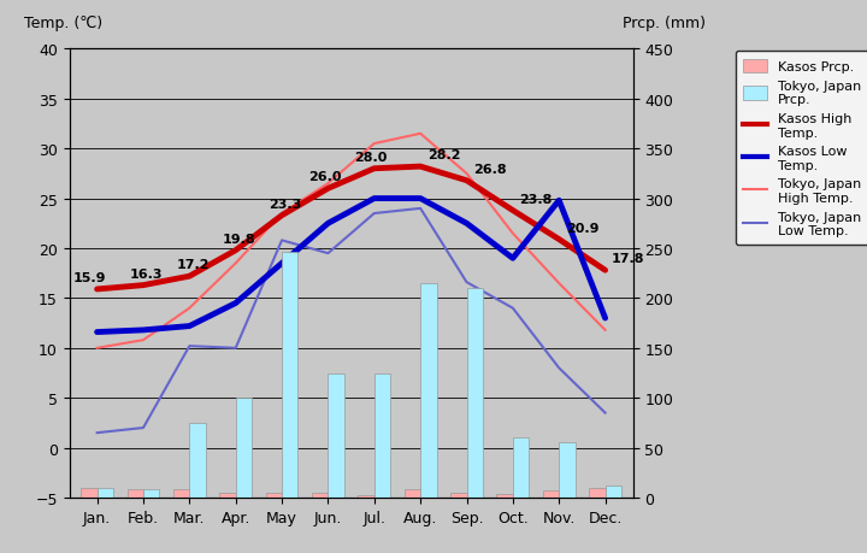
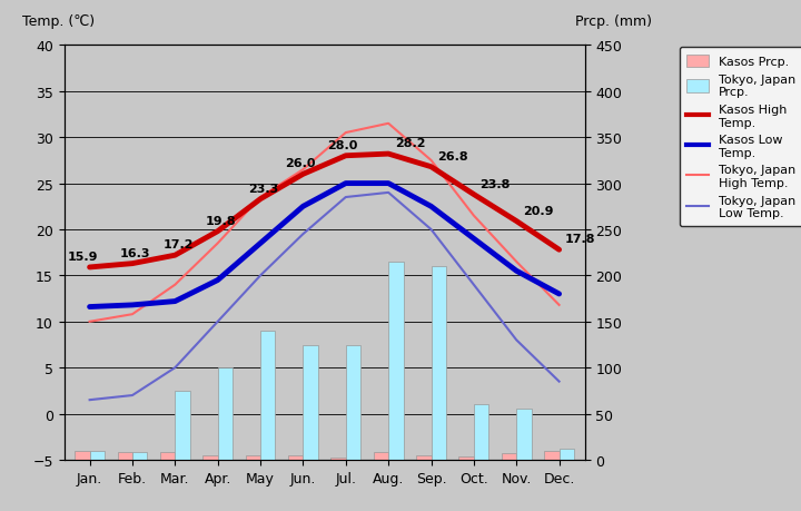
Tokyo, Japan Low Temp./Mar.: 10.2 -> 5.0
Tokyo, Japan Low Temp./May: 20.8 -> 15.0
Tokyo, Japan Prcp./May: 246 -> 140
Tokyo, Japan Low Temp./Sep.: 16.6 -> 20.0
Kasos Low Temp./Nov.: 24.8 -> 15.5
